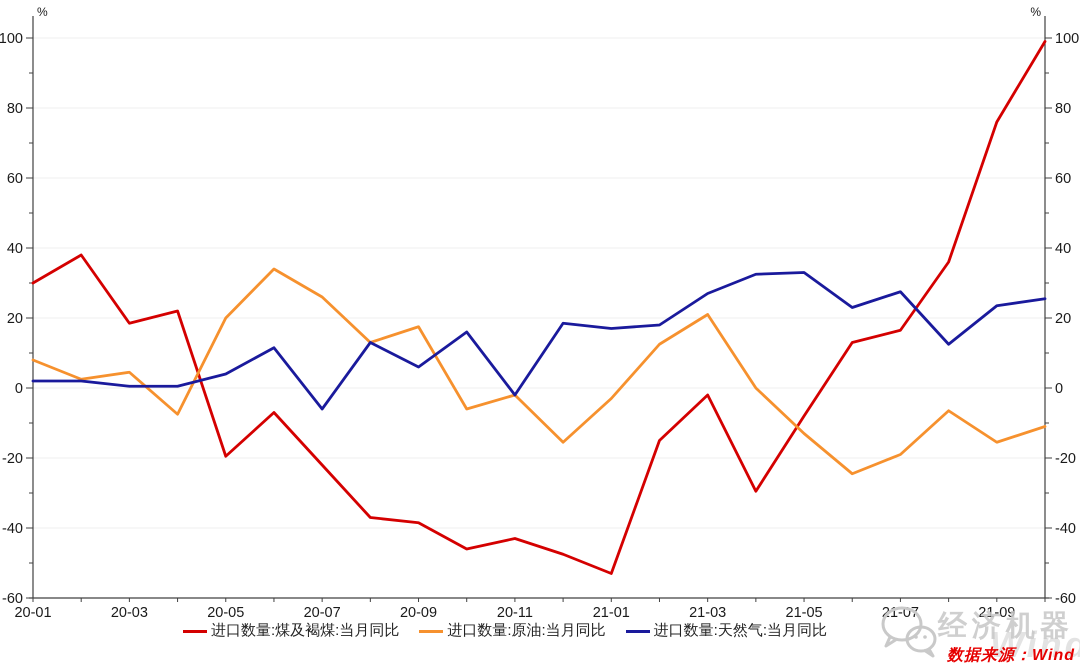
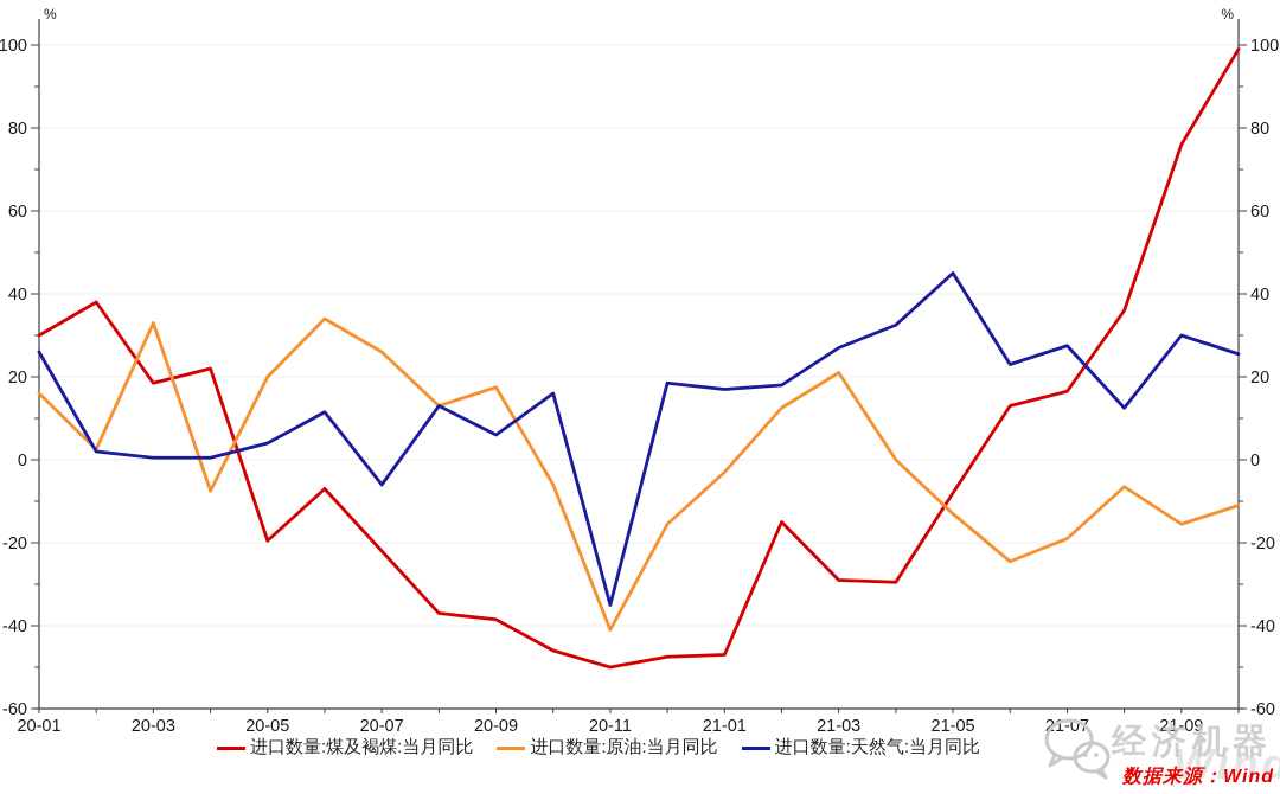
进口数量:原油:当月同比/20-01: 8 -> 16
进口数量:天然气:当月同比/20-01: 2 -> 26
进口数量:原油:当月同比/20-03: 4 -> 33
进口数量:煤及褐煤:当月同比/20-11: -43 -> -50
进口数量:原油:当月同比/20-11: -2 -> -41
进口数量:天然气:当月同比/20-11: -2 -> -35
进口数量:煤及褐煤:当月同比/21-01: -53 -> -47
进口数量:煤及褐煤:当月同比/21-03: -2 -> -29
进口数量:天然气:当月同比/21-05: 33 -> 45
进口数量:天然气:当月同比/21-09: 24 -> 30
